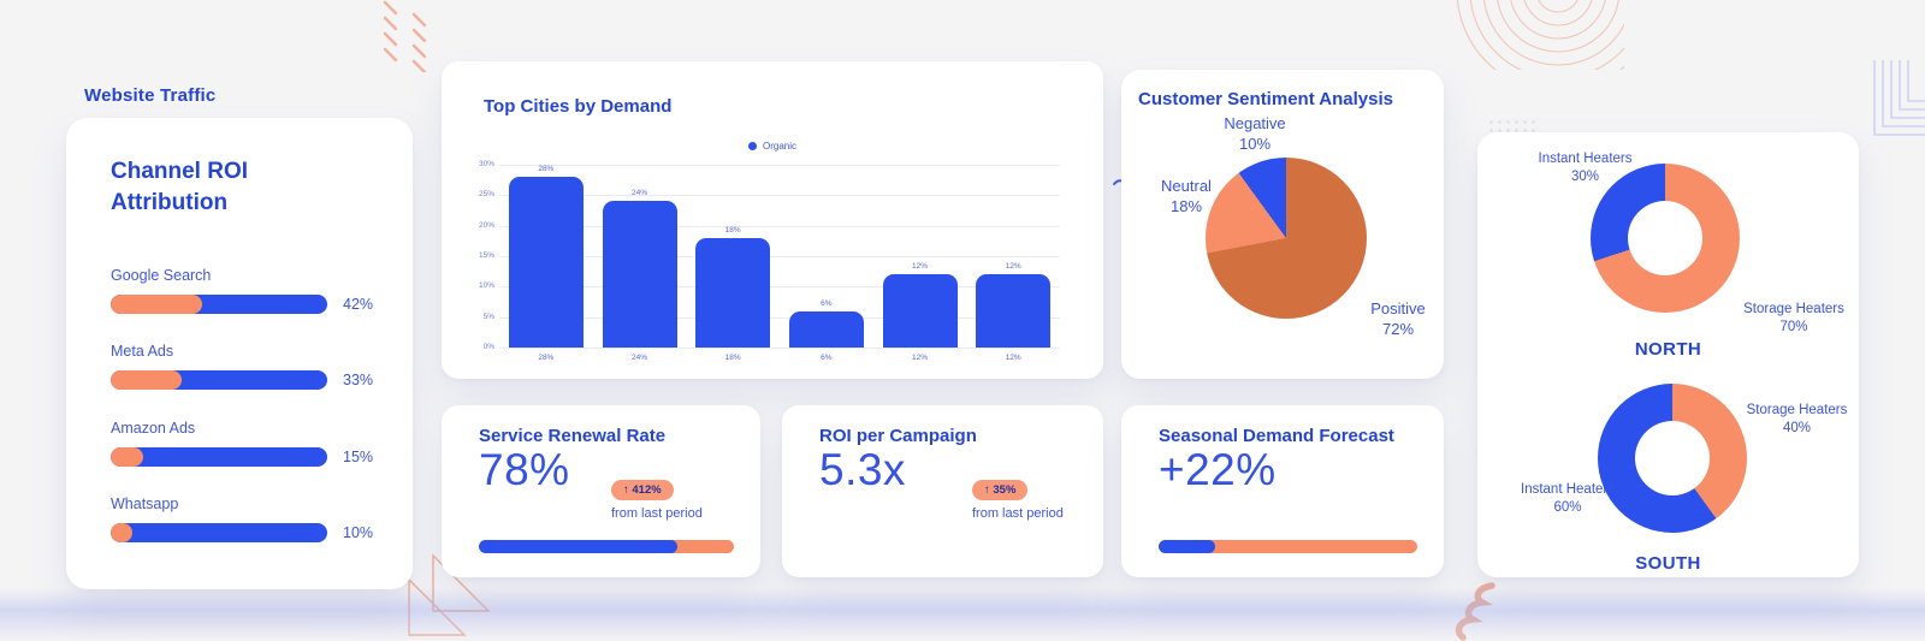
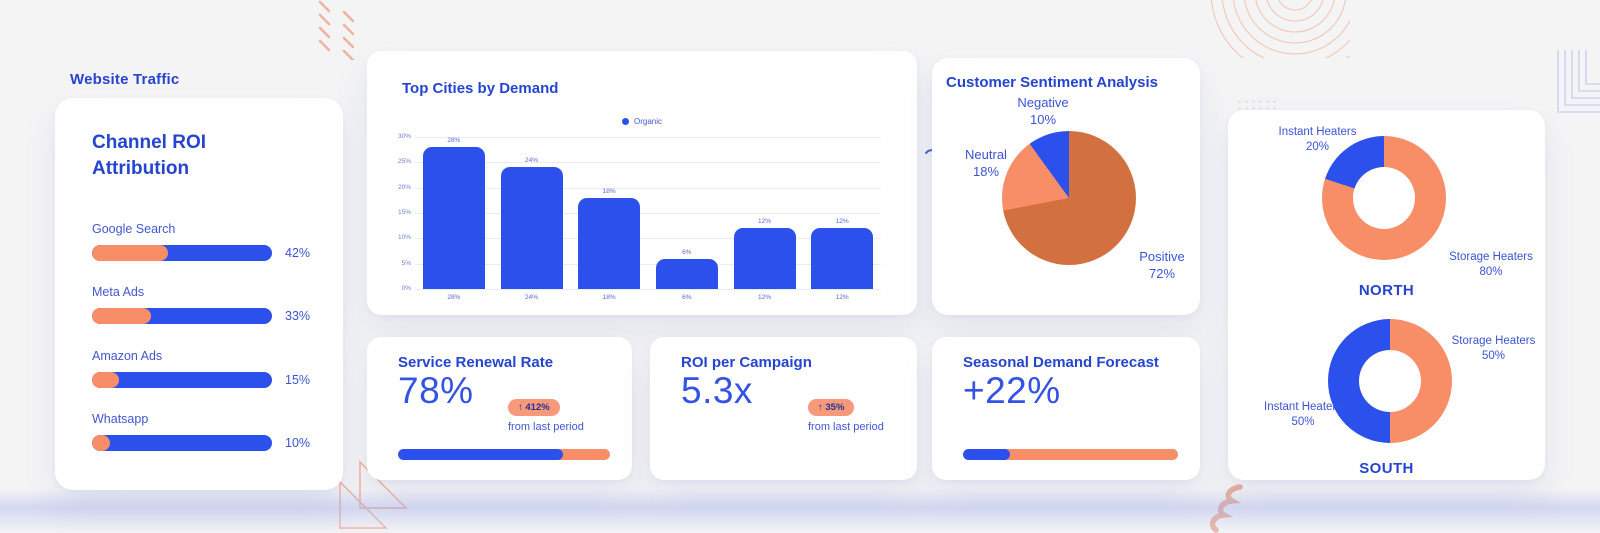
NORTH/Storage Heaters: 70% -> 80%
NORTH/Instant Heaters: 30% -> 20%
SOUTH/Storage Heaters: 40% -> 50%
SOUTH/Instant Heaters: 60% -> 50%
